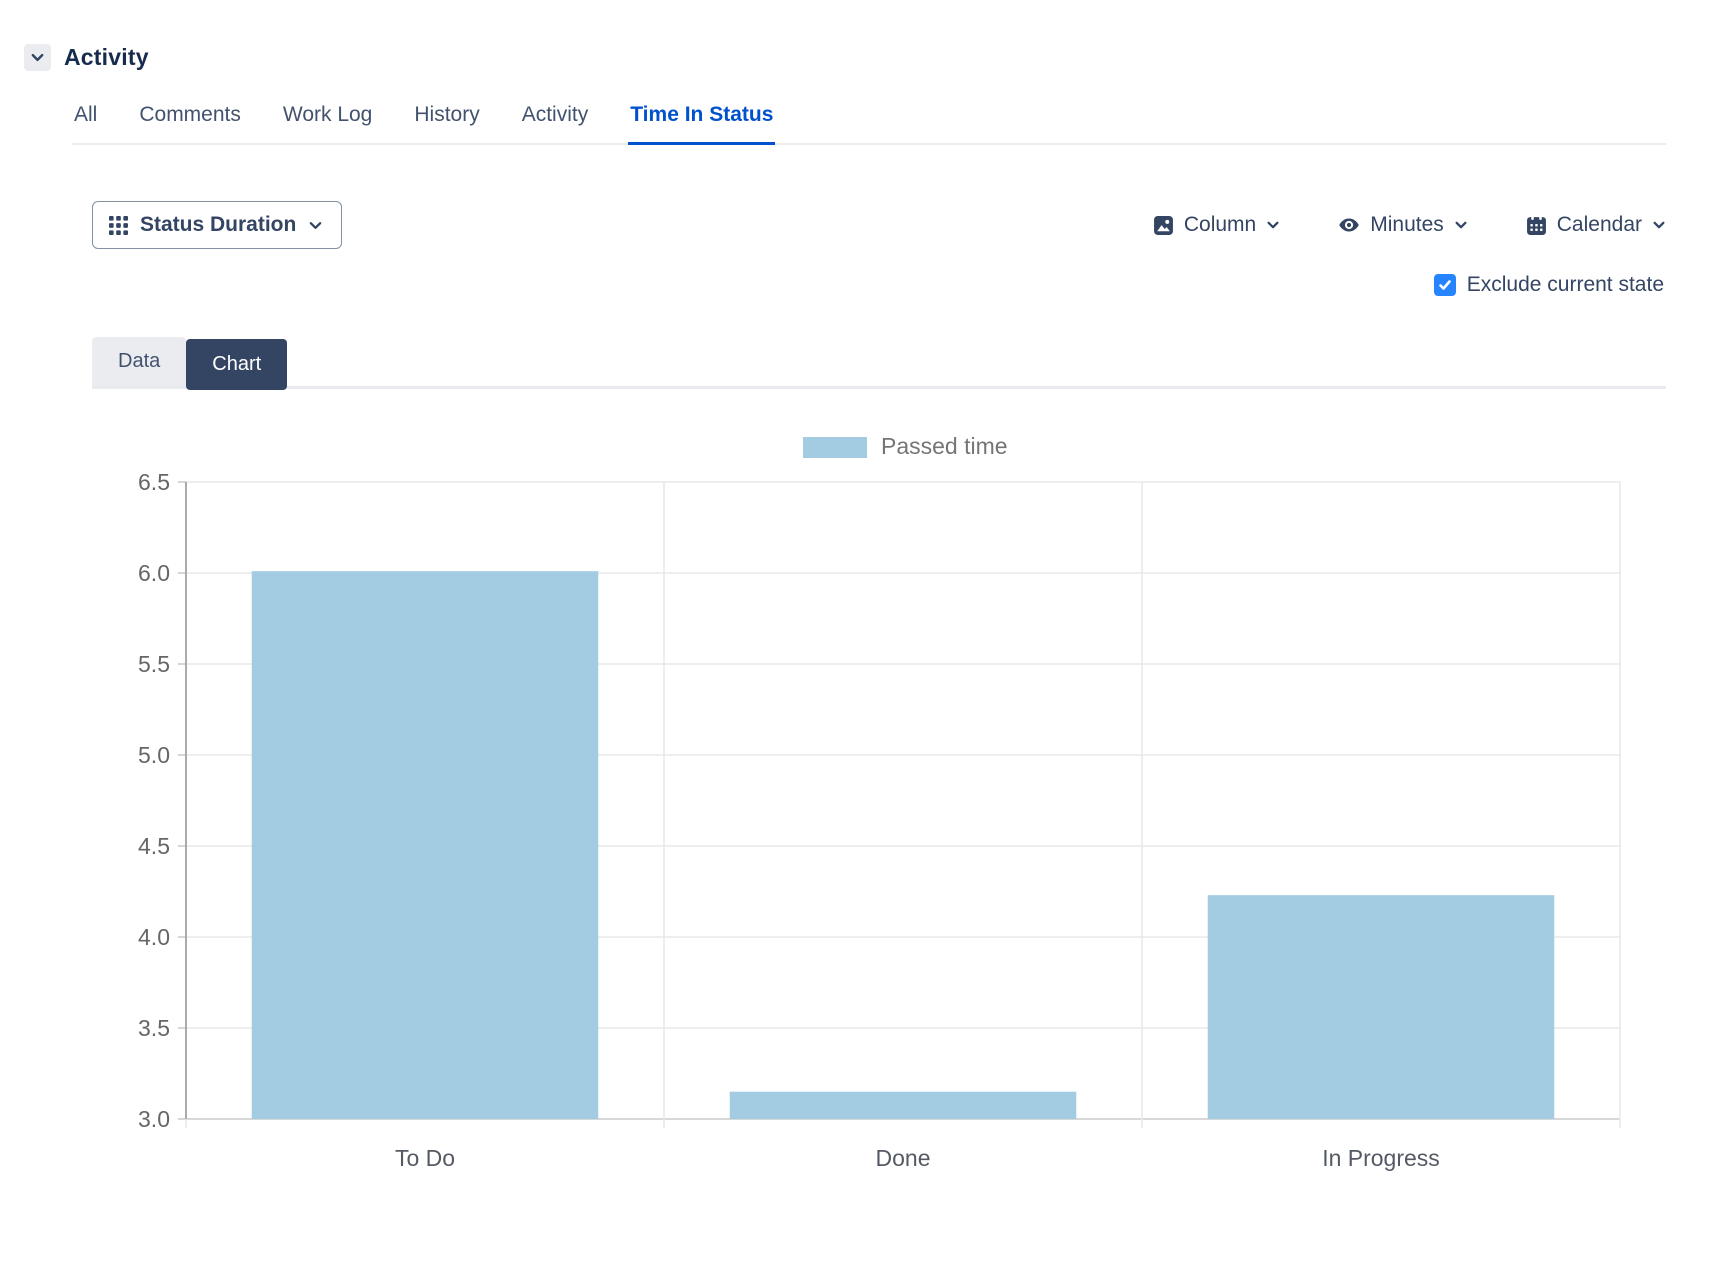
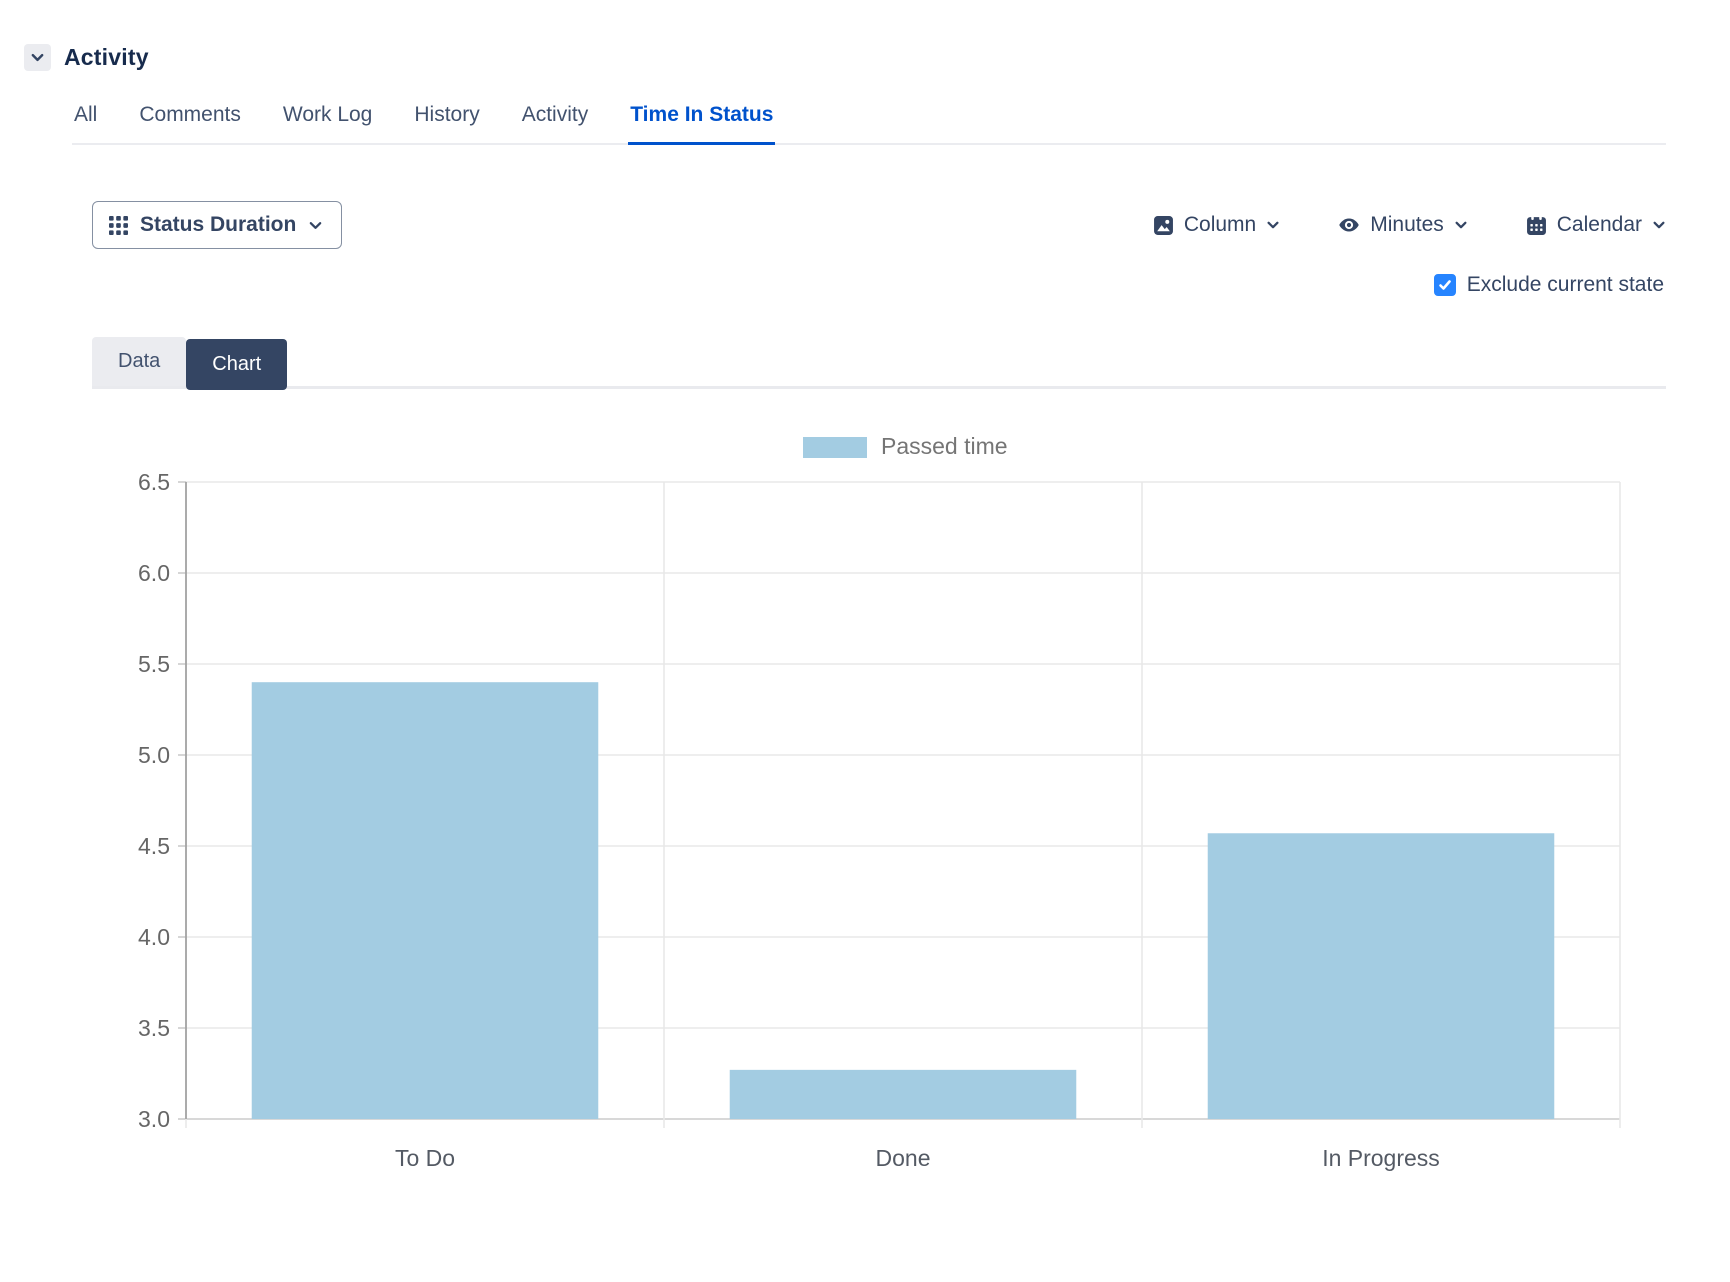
To Do: 6.01 -> 5.40
Done: 3.15 -> 3.27
In Progress: 4.23 -> 4.57
